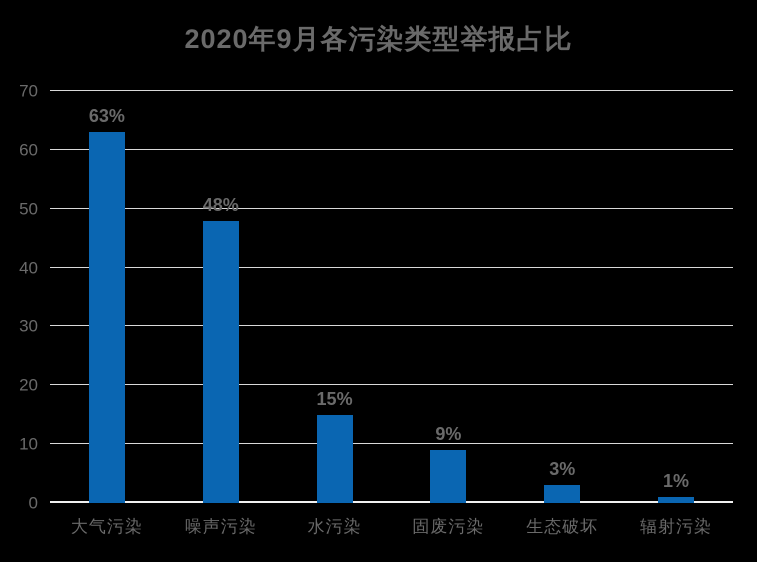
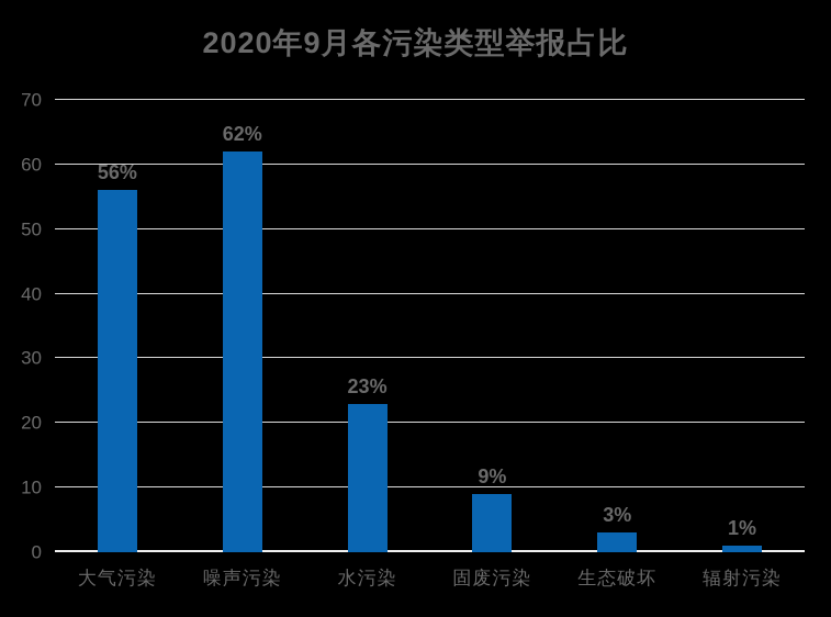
大气污染: 63% -> 56%
噪声污染: 48% -> 62%
水污染: 15% -> 23%
